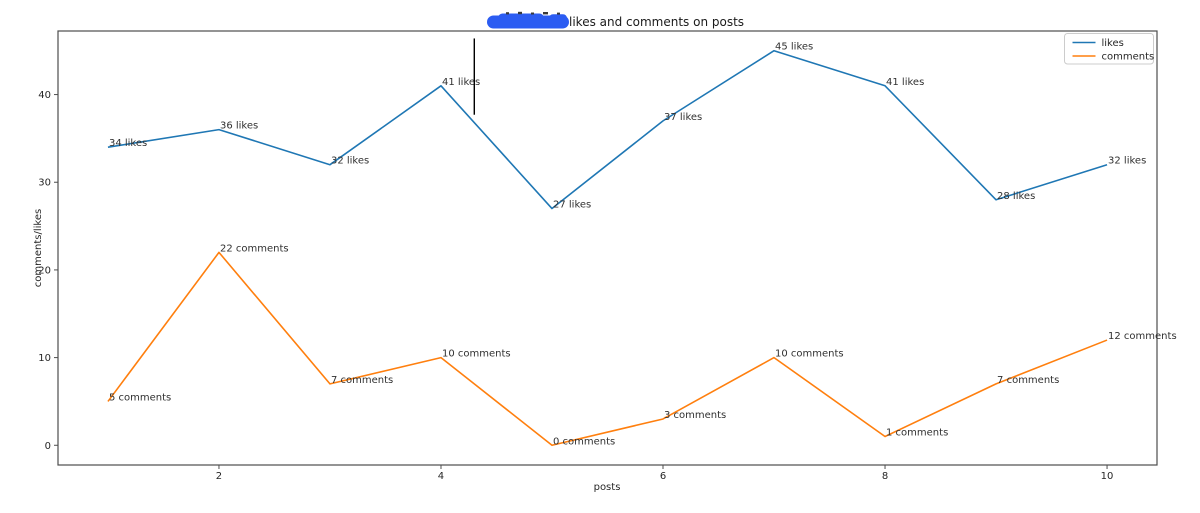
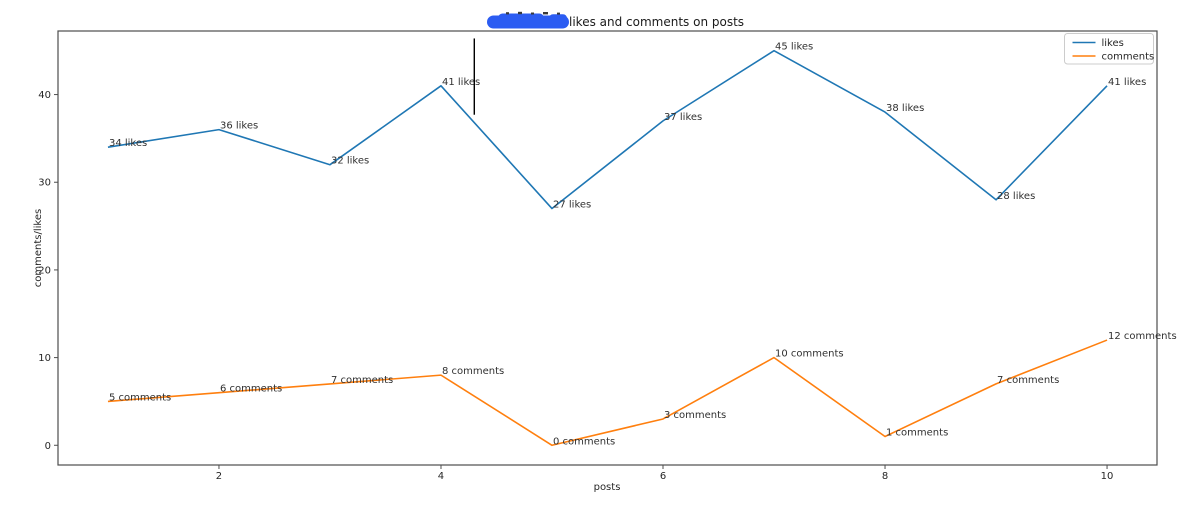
comments/2: 22 -> 6
comments/4: 10 -> 8
likes/8: 41 -> 38
likes/10: 32 -> 41
